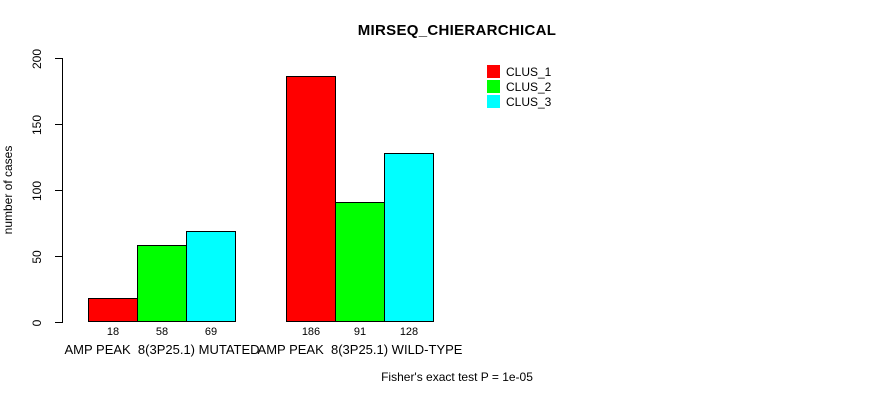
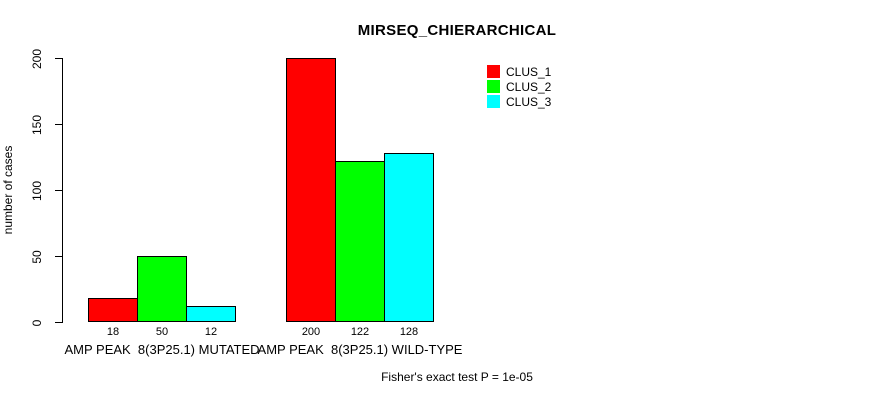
CLUS_2/AMP PEAK 8(3P25.1) MUTATED: 58 -> 50
CLUS_3/AMP PEAK 8(3P25.1) MUTATED: 69 -> 12
CLUS_1/AMP PEAK 8(3P25.1) WILD-TYPE: 186 -> 200
CLUS_2/AMP PEAK 8(3P25.1) WILD-TYPE: 91 -> 122
